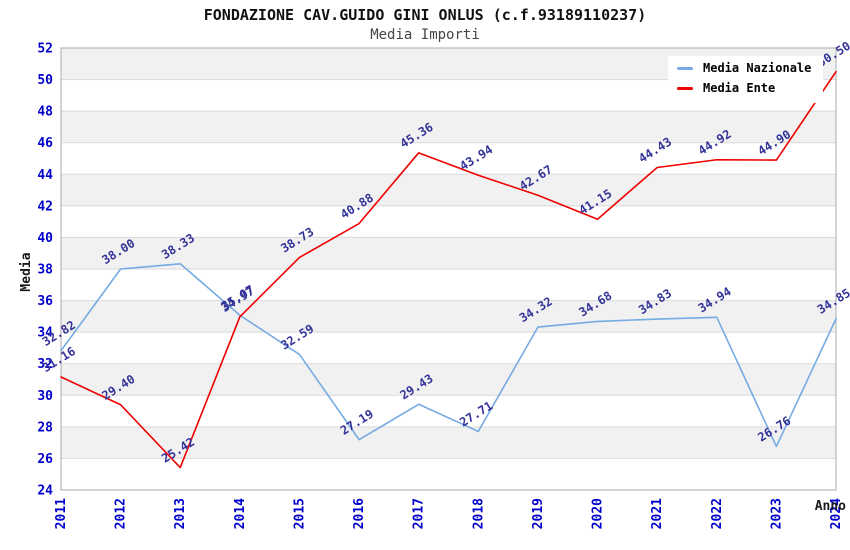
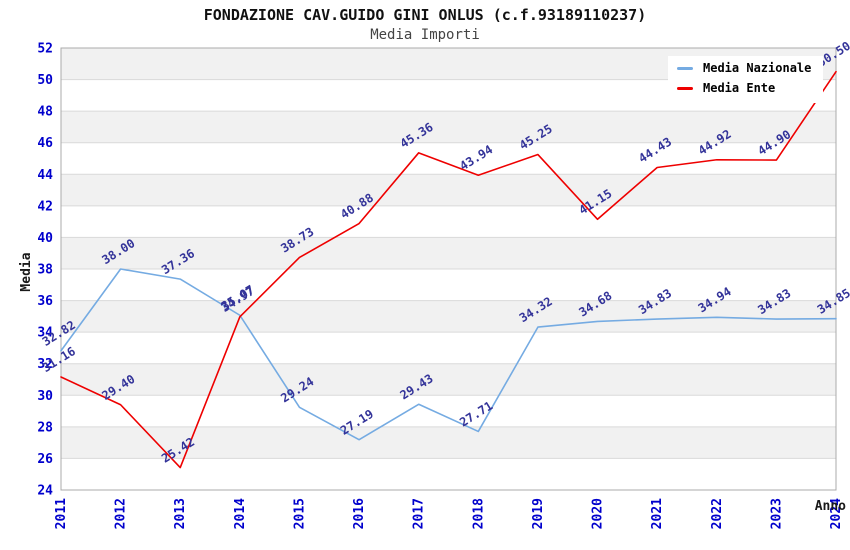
Media Nazionale/2013: 38.33 -> 37.36
Media Nazionale/2015: 32.59 -> 29.24
Media Ente/2019: 42.67 -> 45.25
Media Nazionale/2023: 26.76 -> 34.83
